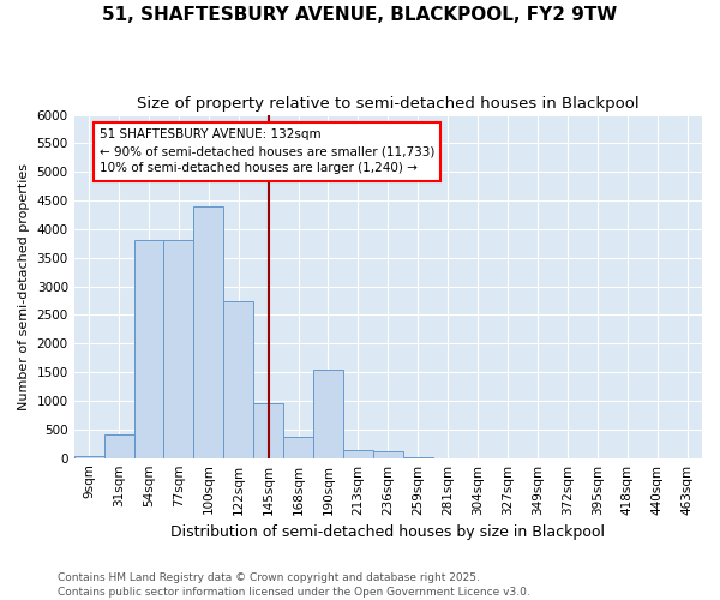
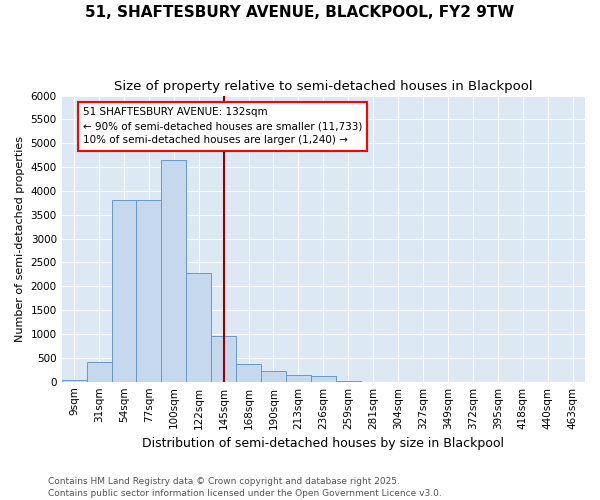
100sqm: 4400 -> 4640
122sqm: 2750 -> 2280
190sqm: 1550 -> 220
